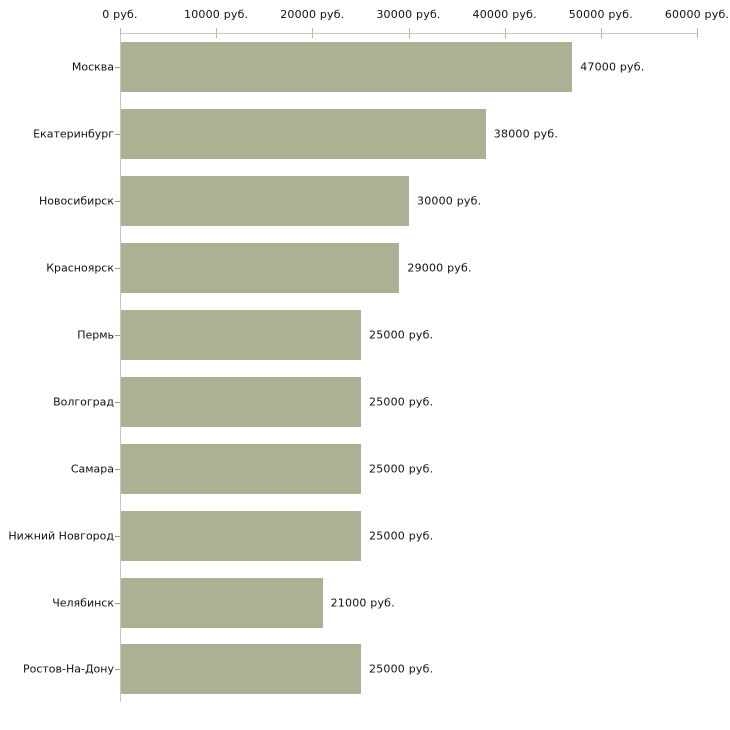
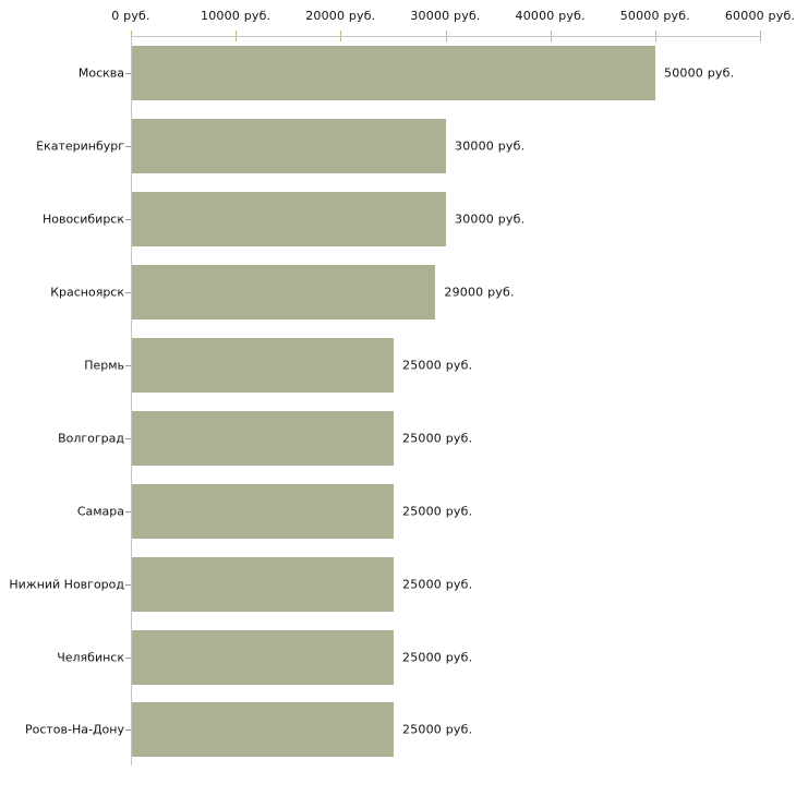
Москва: 47000 -> 50000
Екатеринбург: 38000 -> 30000
Челябинск: 21000 -> 25000
